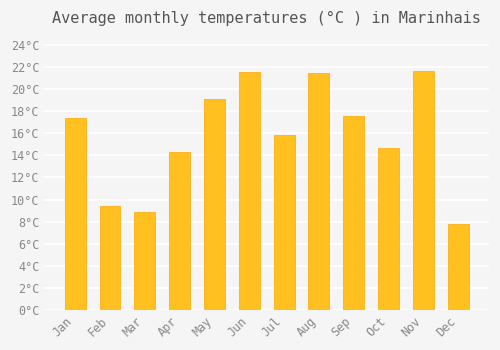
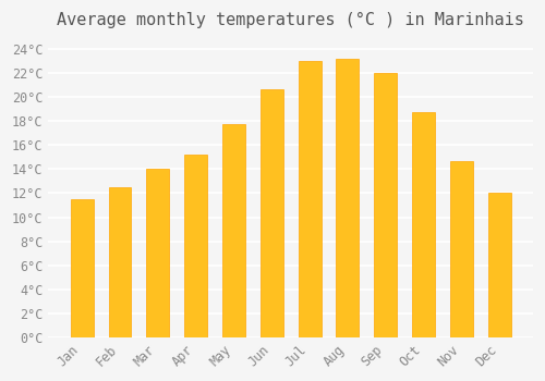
Jan: 17.4°C -> 11.5°C
Feb: 9.4°C -> 12.5°C
Mar: 8.9°C -> 14.0°C
Apr: 14.3°C -> 15.2°C
May: 19.1°C -> 17.8°C
Jun: 21.6°C -> 20.7°C
Jul: 15.9°C -> 23.0°C
Aug: 21.5°C -> 23.2°C
Sep: 17.6°C -> 22.0°C
Oct: 14.7°C -> 18.8°C
Nov: 21.7°C -> 14.7°C
Dec: 7.8°C -> 12.0°C
